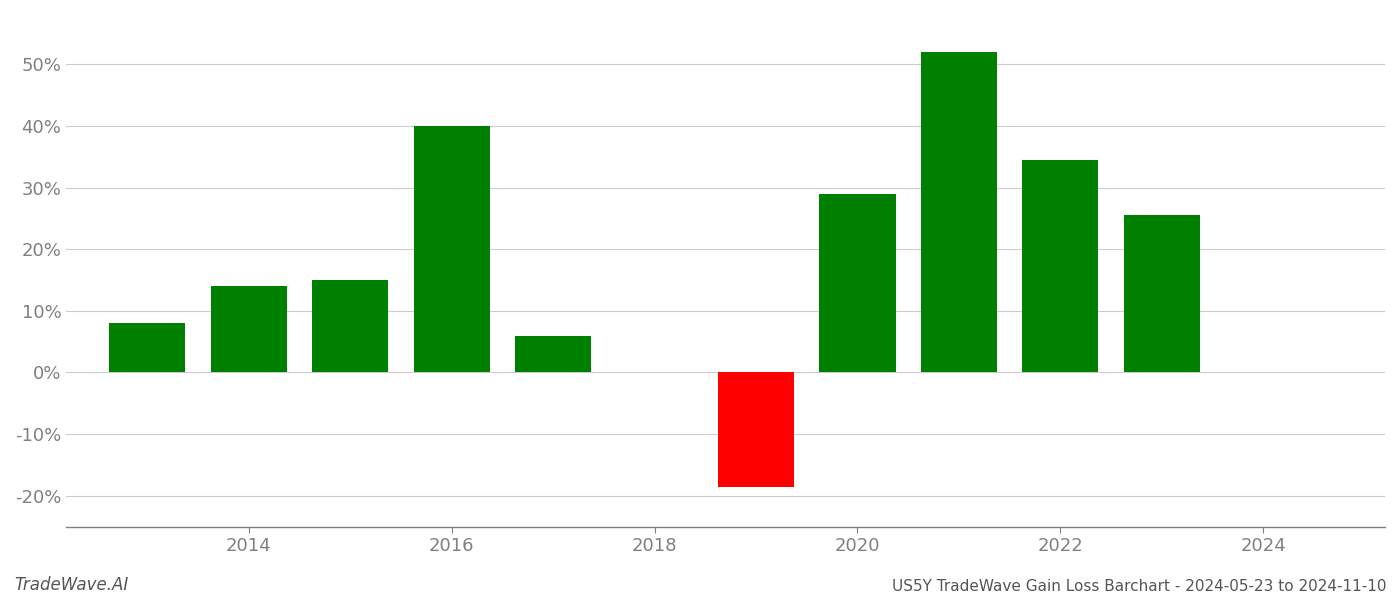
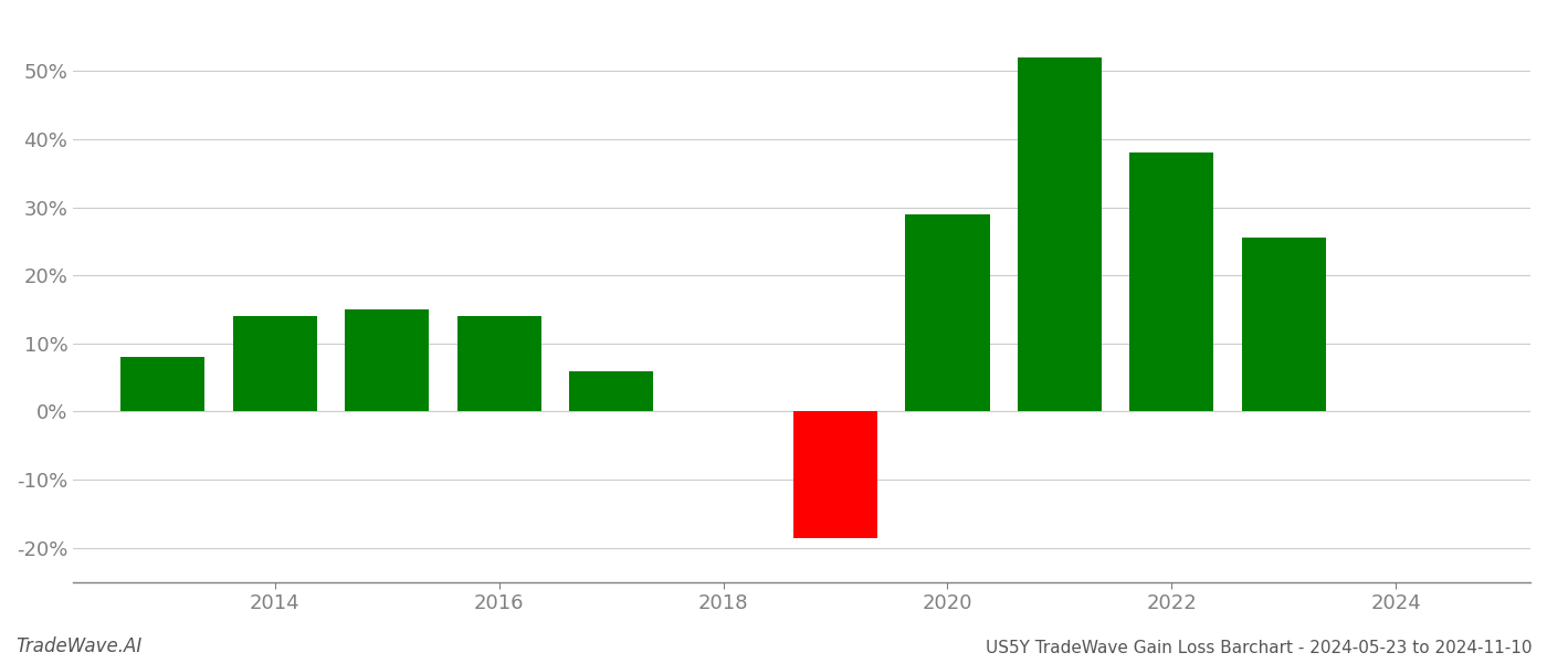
2016: 40.0% -> 14.0%
2022: 34.4% -> 38.0%
